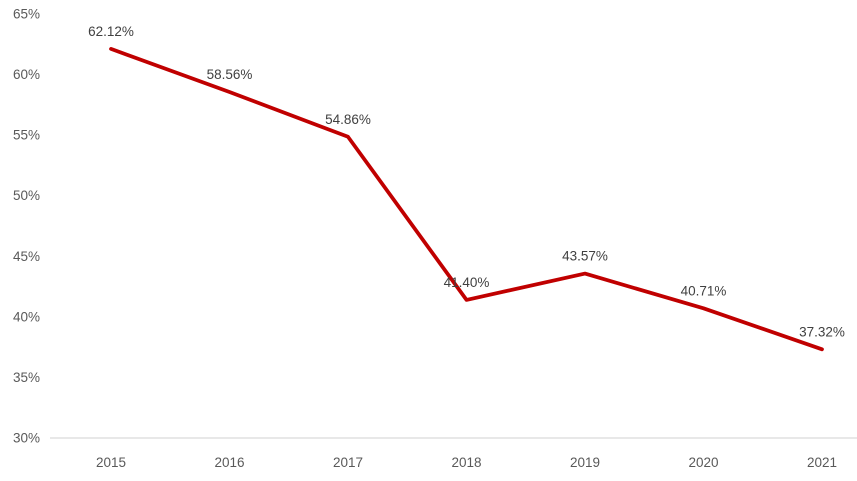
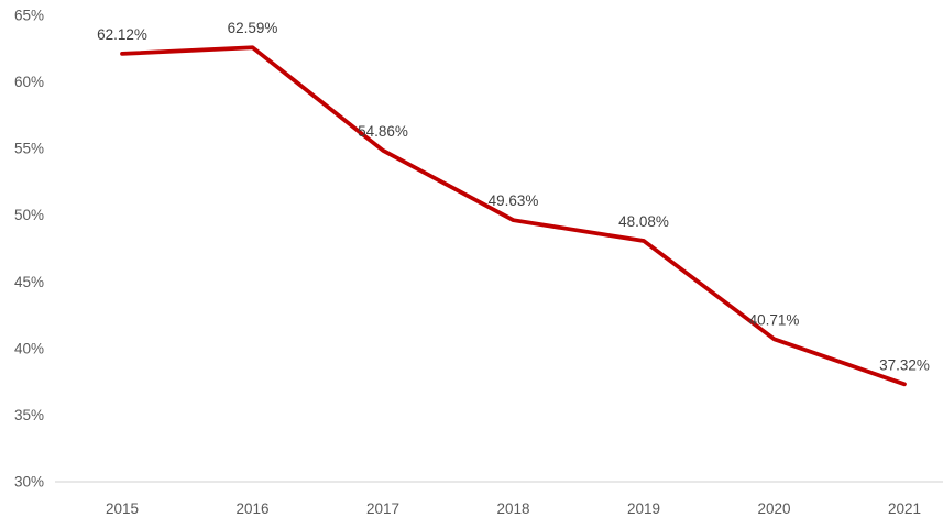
2016: 58.56% -> 62.59%
2018: 41.40% -> 49.63%
2019: 43.57% -> 48.08%
